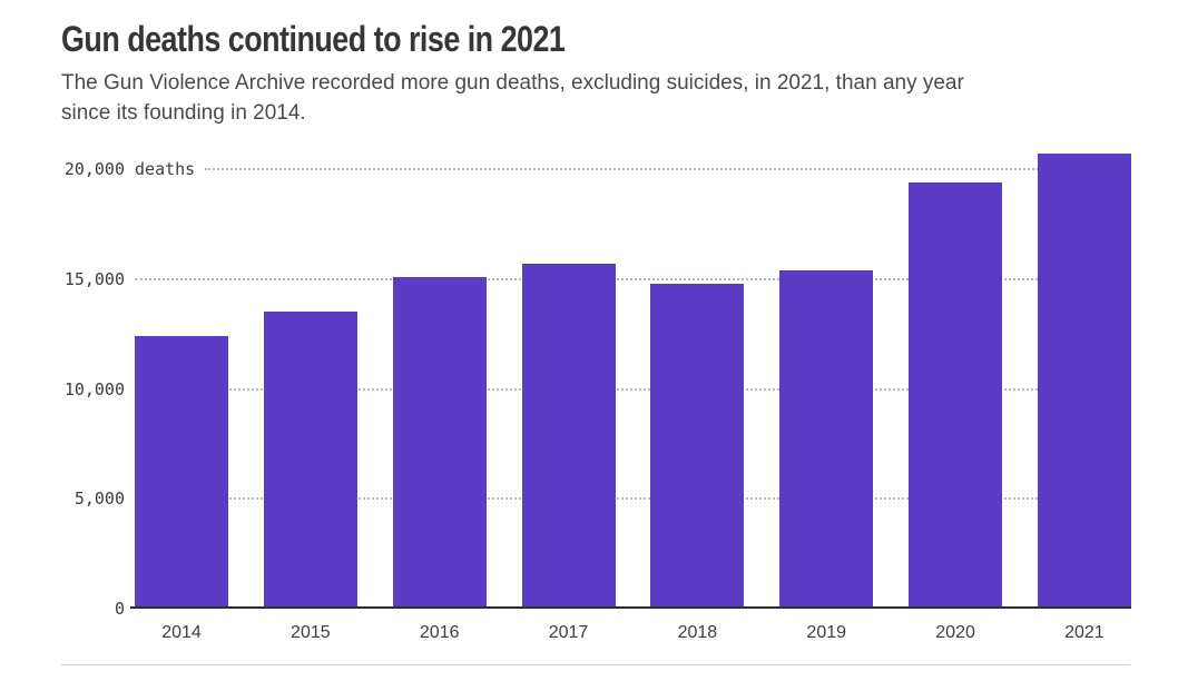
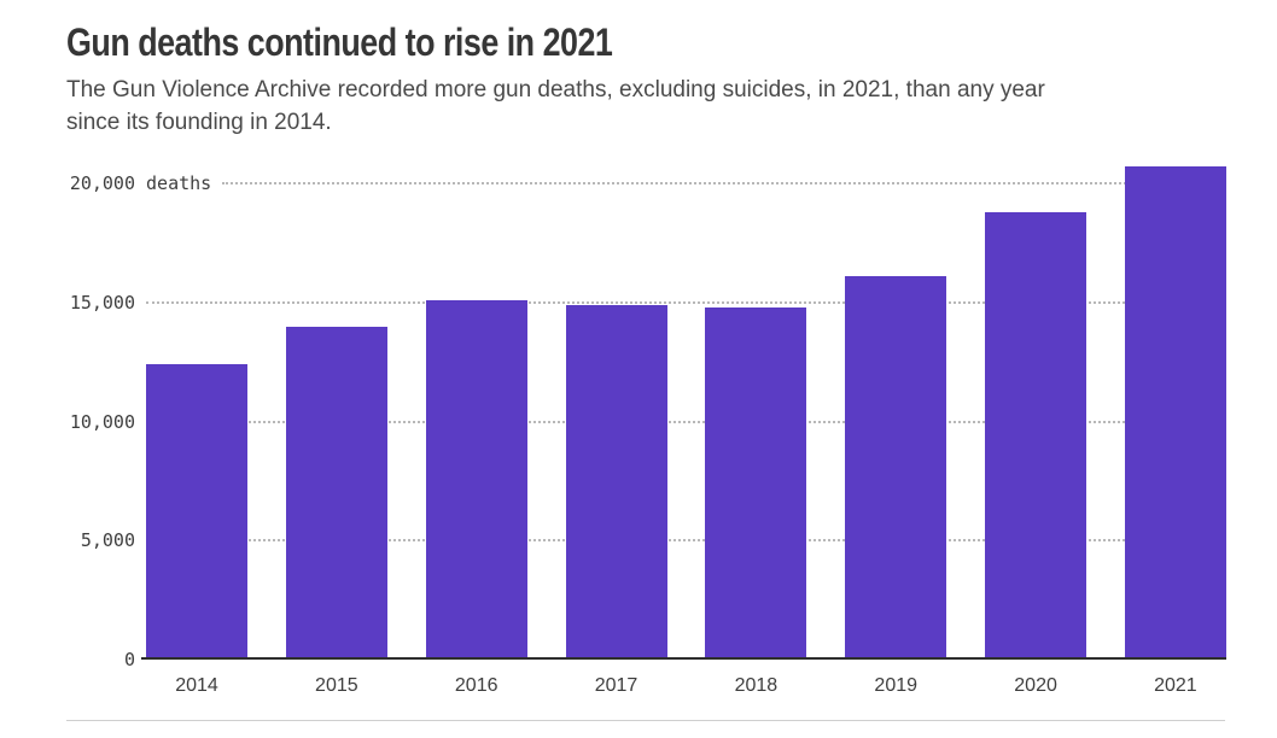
2015: 13500 -> 14000
2017: 15700 -> 14900
2019: 15400 -> 16100
2020: 19400 -> 18800
